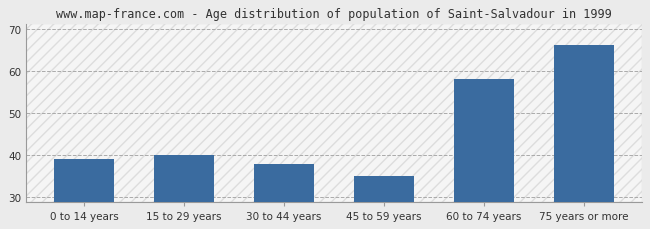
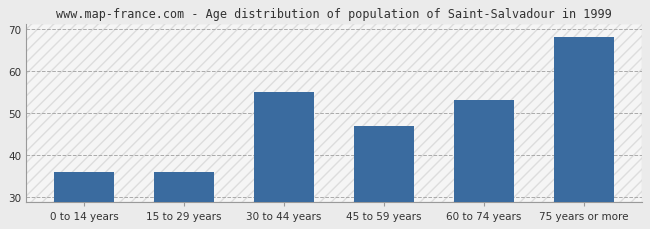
0 to 14 years: 39 -> 36
15 to 29 years: 40 -> 36
30 to 44 years: 38 -> 55
45 to 59 years: 35 -> 47
60 to 74 years: 58 -> 53
75 years or more: 66 -> 68
